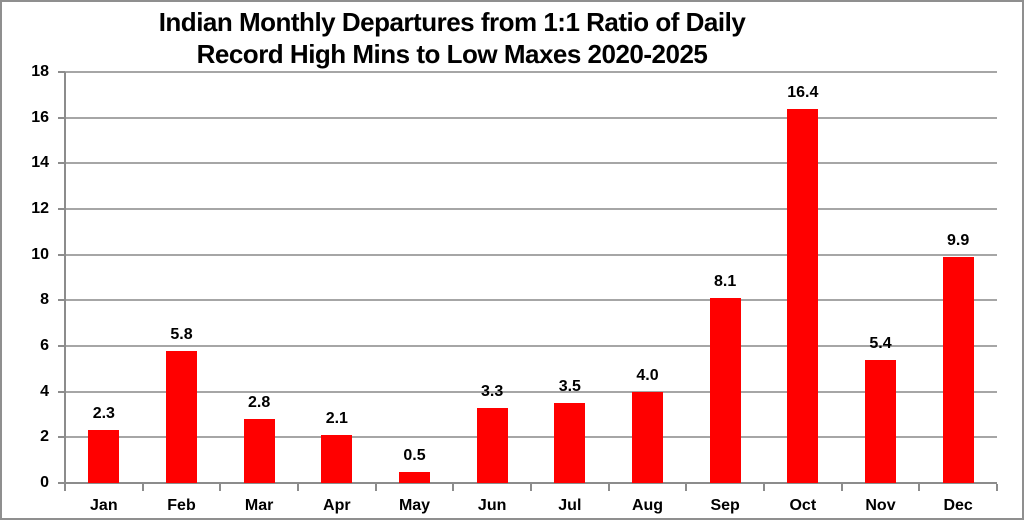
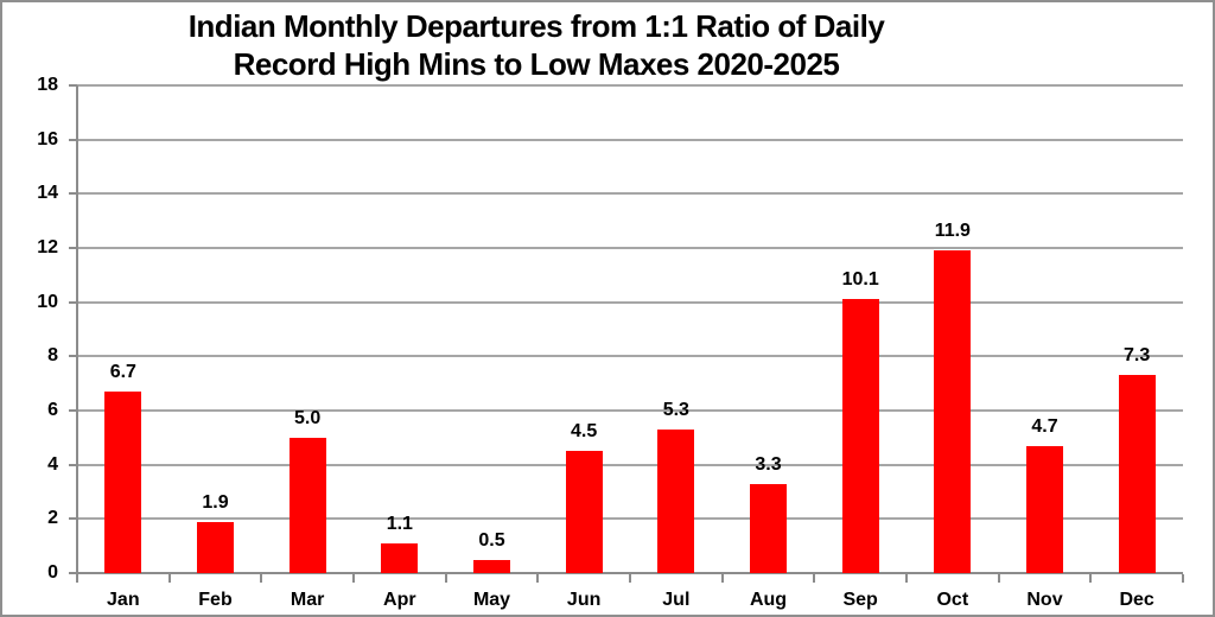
Jan: 2.3 -> 6.7
Feb: 5.8 -> 1.9
Mar: 2.8 -> 5.0
Apr: 2.1 -> 1.1
Jun: 3.3 -> 4.5
Jul: 3.5 -> 5.3
Aug: 4.0 -> 3.3
Sep: 8.1 -> 10.1
Oct: 16.4 -> 11.9
Nov: 5.4 -> 4.7
Dec: 9.9 -> 7.3
